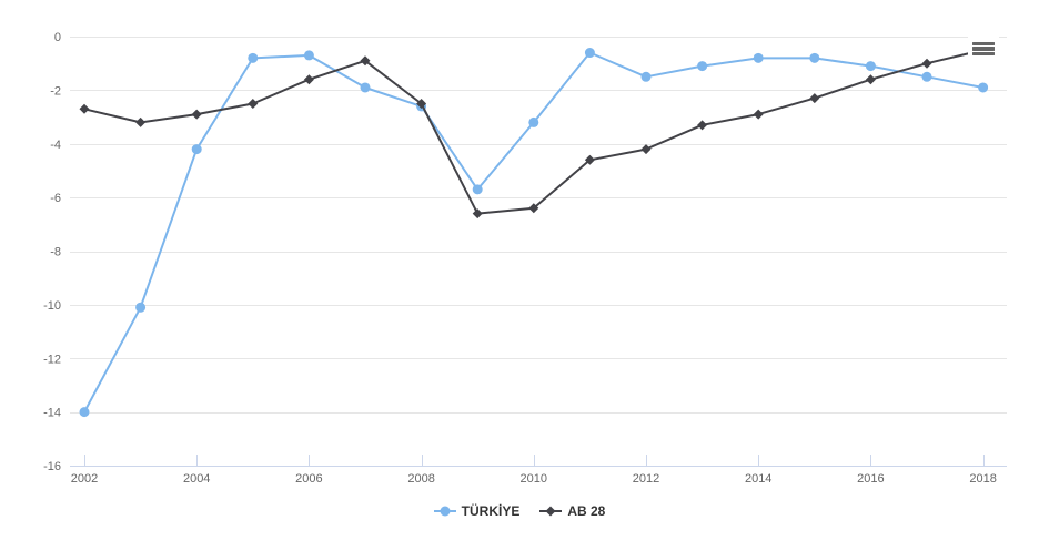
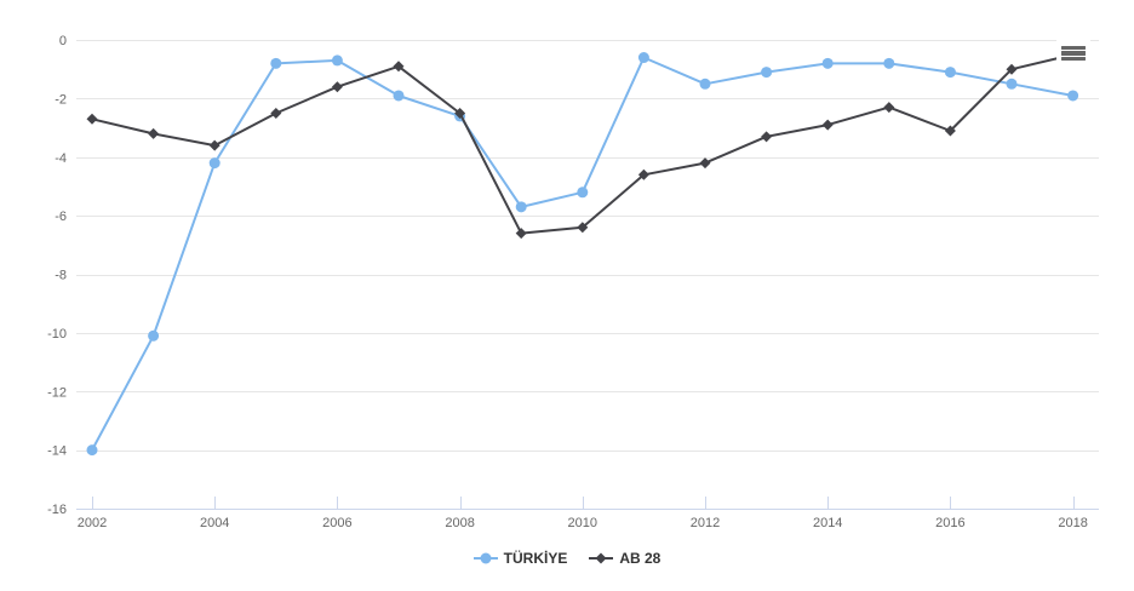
AB 28/2004: -2.9 -> -3.6
TÜRKİYE/2010: -3.2 -> -5.2
AB 28/2016: -1.6 -> -3.1
